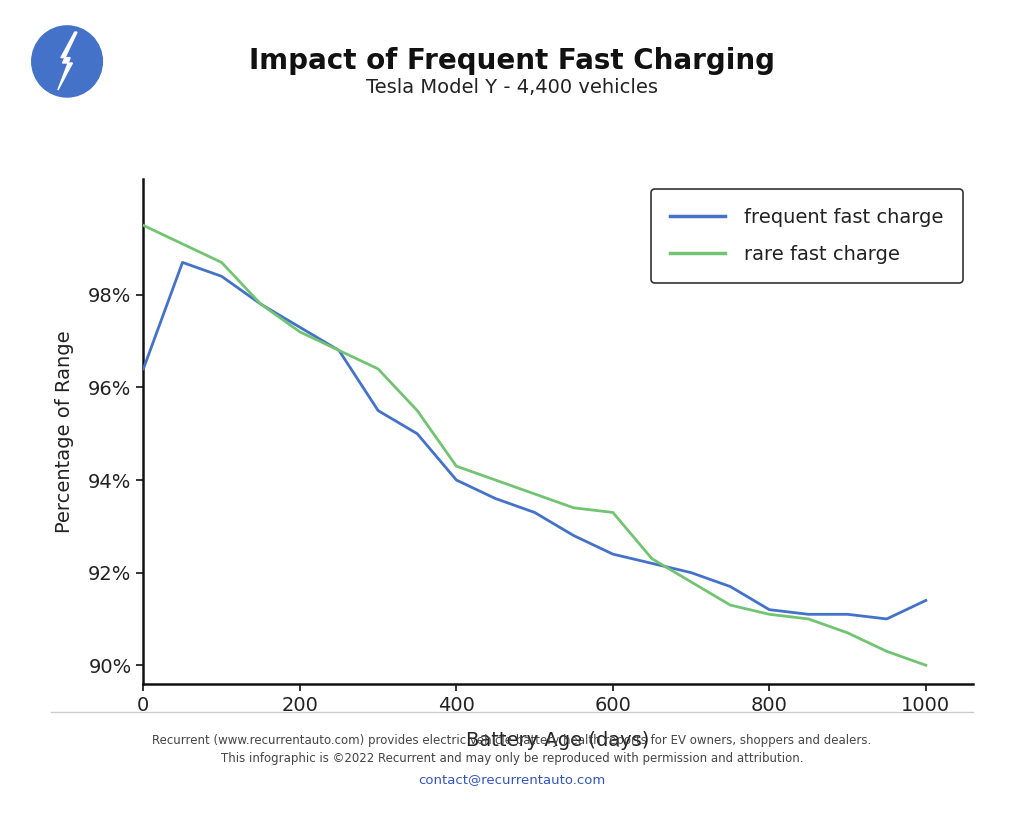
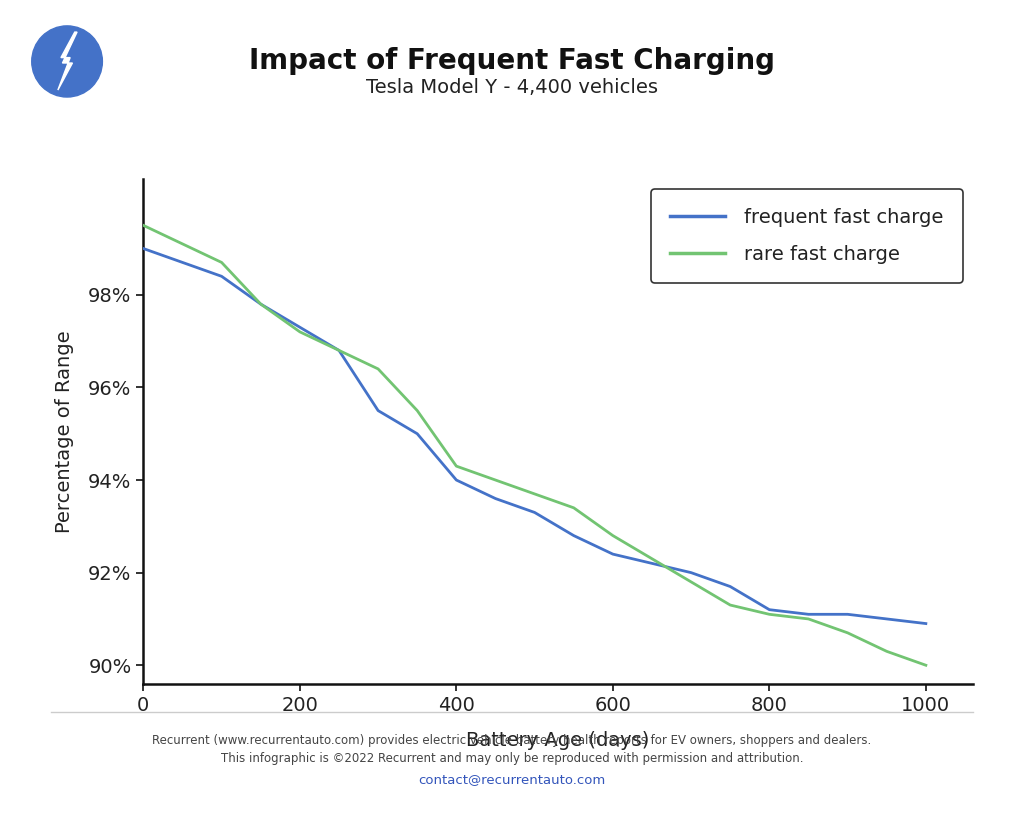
frequent fast charge/0: 96.4% -> 99.0%
rare fast charge/600: 93.3% -> 92.8%
frequent fast charge/1000: 91.4% -> 90.9%
